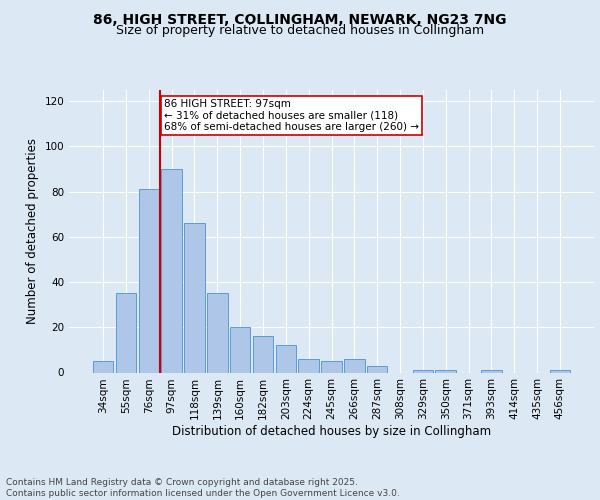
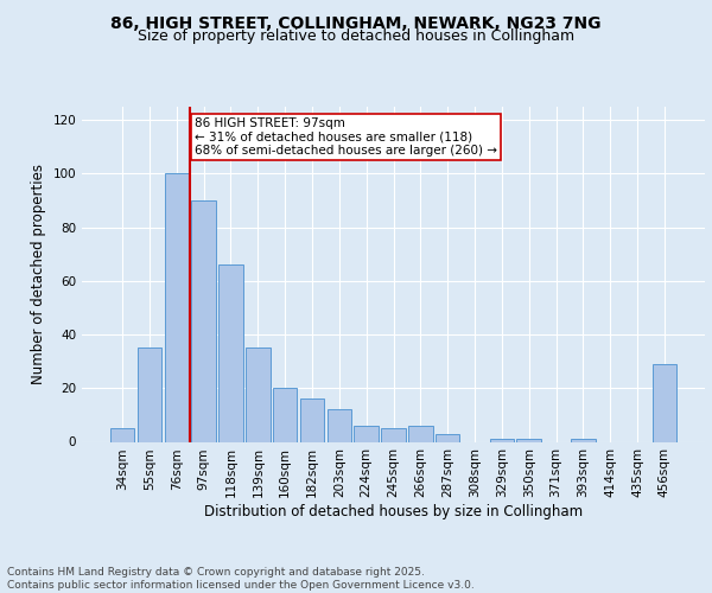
76sqm: 81 -> 100
456sqm: 1 -> 29
